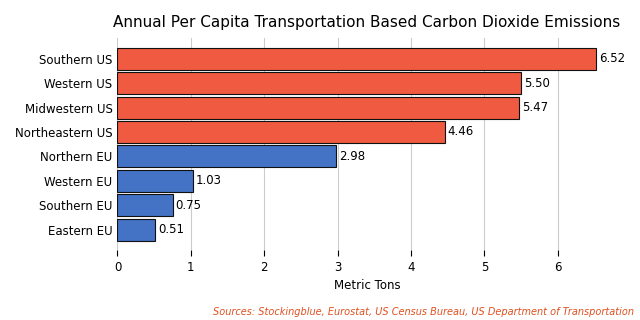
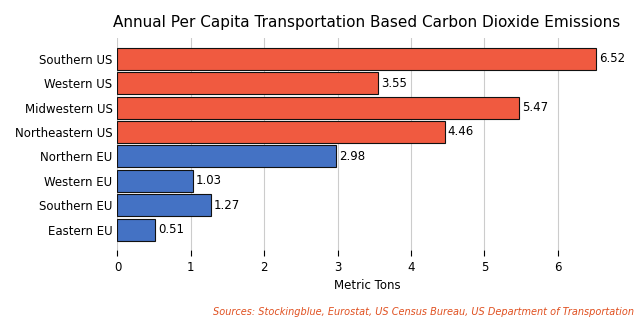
Western US: 5.50 -> 3.55
Southern EU: 0.75 -> 1.27
